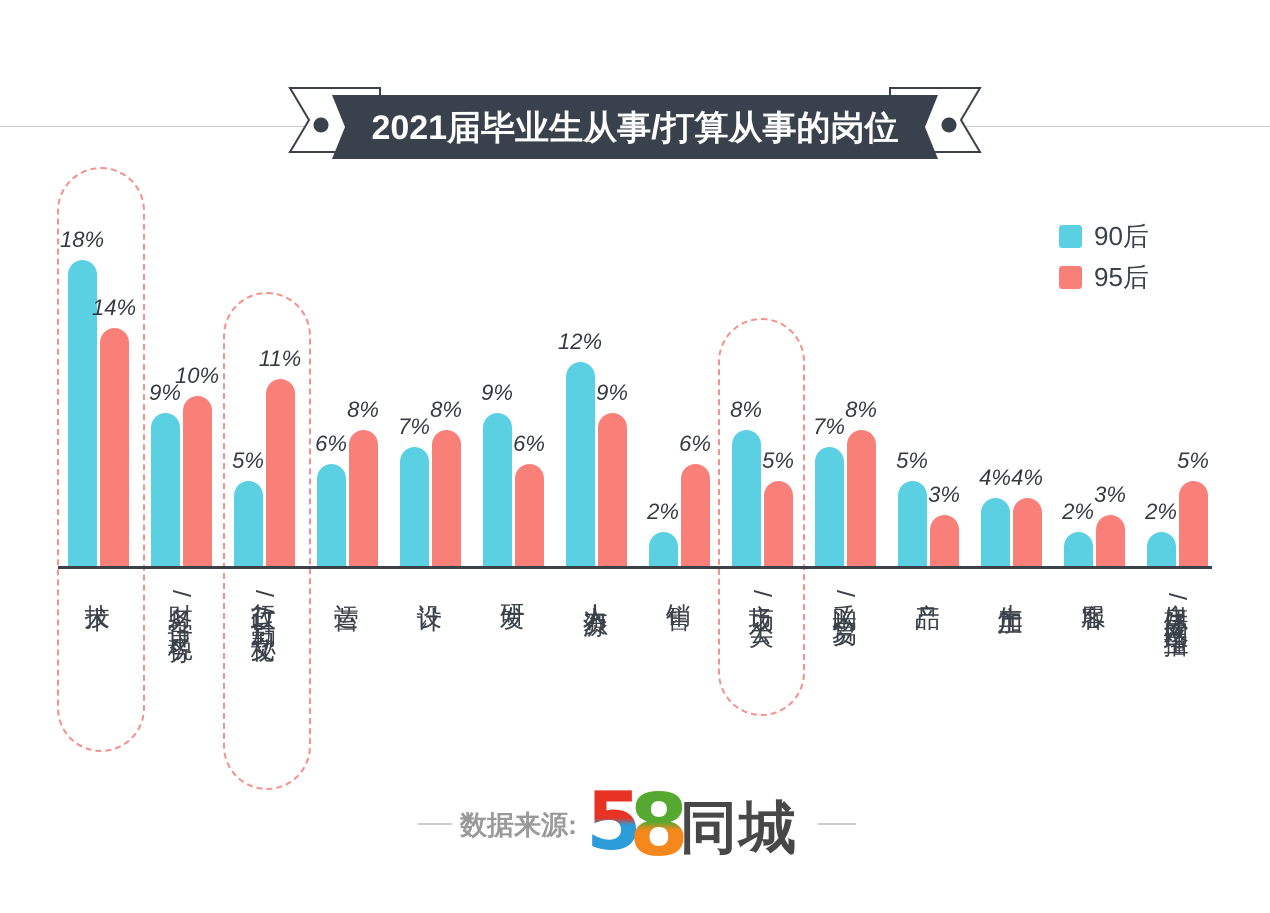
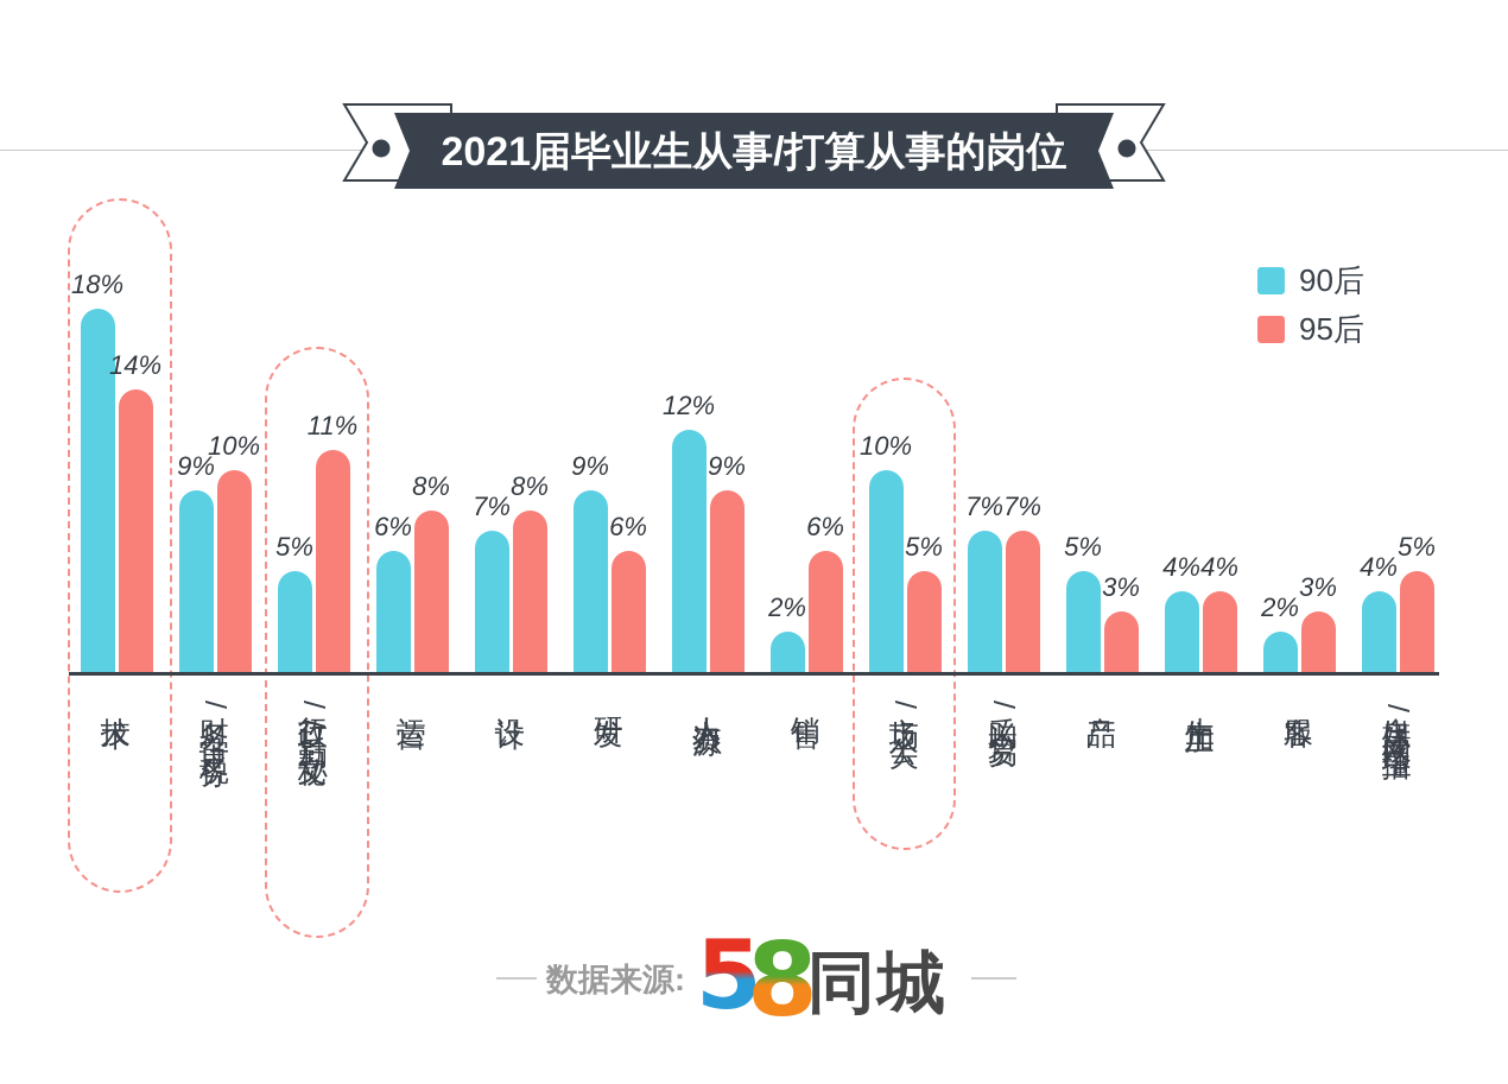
90后/市场/公关: 8% -> 10%
95后/采购/贸易: 8% -> 7%
90后/自媒体/网络主播: 2% -> 4%
